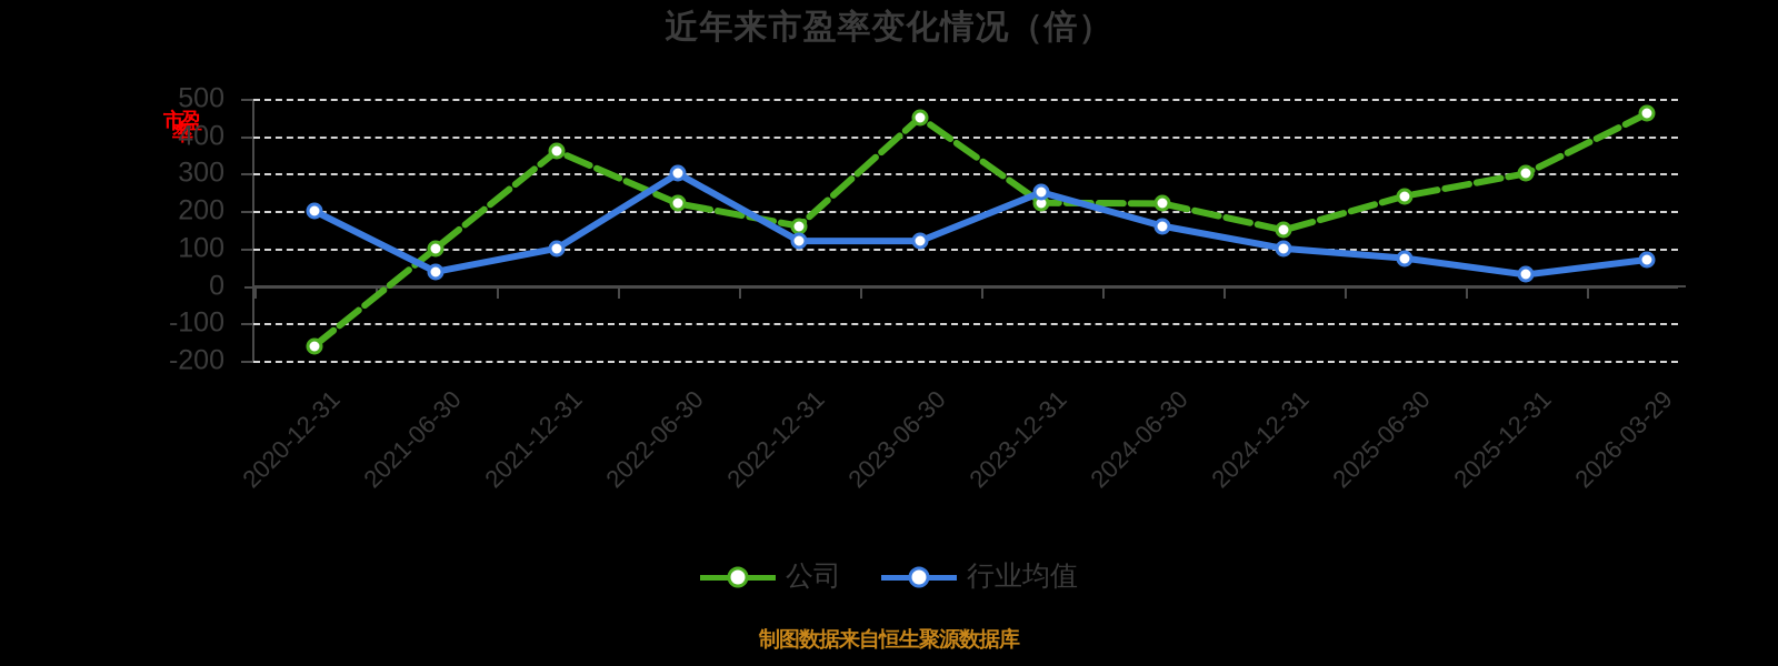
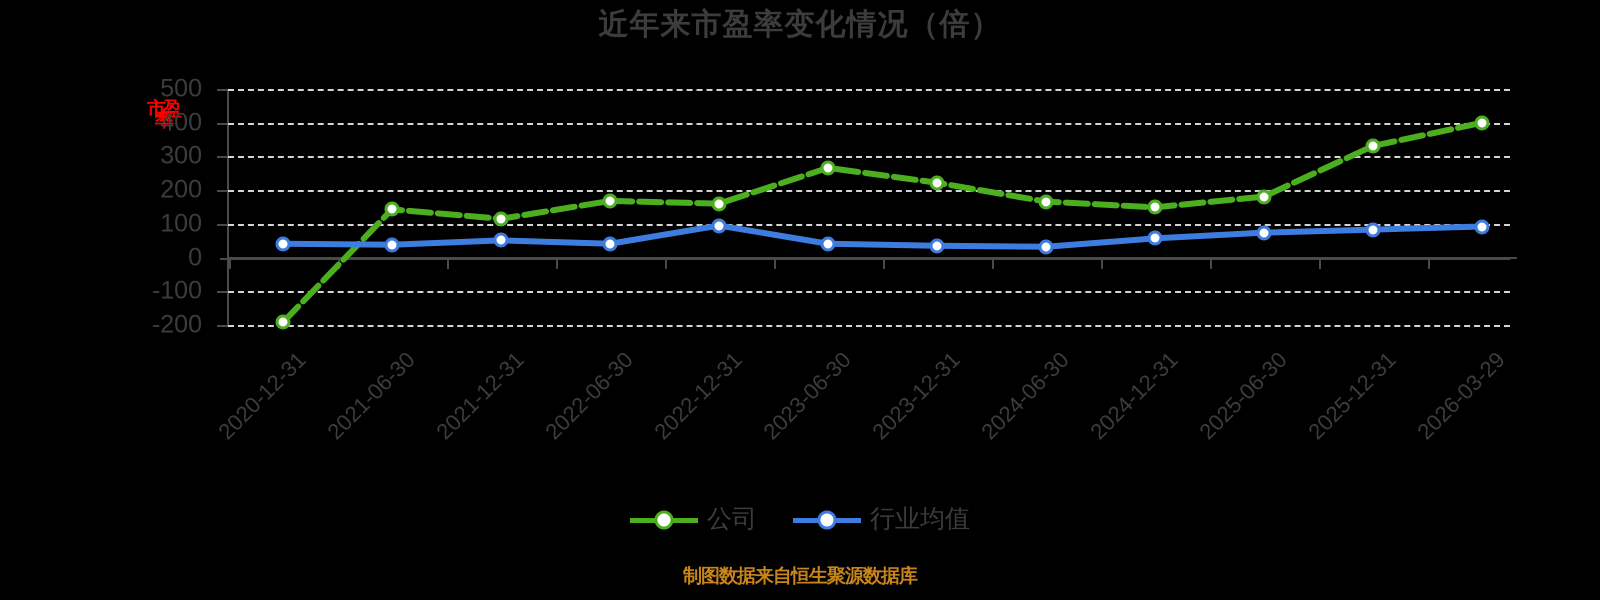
公司/2020-12-31: -160 -> -190
行业均值/2020-12-31: 200 -> 40
公司/2021-06-30: 100 -> 140
公司/2021-12-31: 360 -> 120
行业均值/2021-12-31: 100 -> 50
公司/2022-06-30: 220 -> 170
行业均值/2022-06-30: 300 -> 40
行业均值/2022-12-31: 120 -> 100
公司/2023-06-30: 450 -> 270
行业均值/2023-06-30: 120 -> 40
行业均值/2023-12-31: 250 -> 40
公司/2024-06-30: 220 -> 170
行业均值/2024-06-30: 160 -> 30
行业均值/2024-12-31: 100 -> 60
公司/2025-06-30: 240 -> 180
公司/2025-12-31: 300 -> 330
行业均值/2025-12-31: 30 -> 80
公司/2026-03-29: 460 -> 400
行业均值/2026-03-29: 70 -> 90
